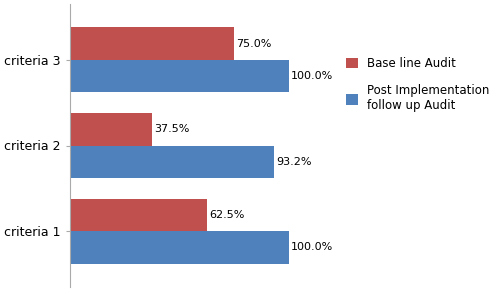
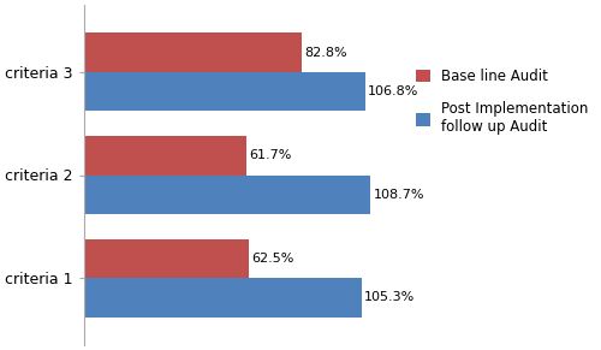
Base line Audit/criteria 3: 75.0% -> 82.8%
Post Implementation follow up Audit/criteria 3: 100.0% -> 106.8%
Base line Audit/criteria 2: 37.5% -> 61.7%
Post Implementation follow up Audit/criteria 2: 93.2% -> 108.7%
Post Implementation follow up Audit/criteria 1: 100.0% -> 105.3%
